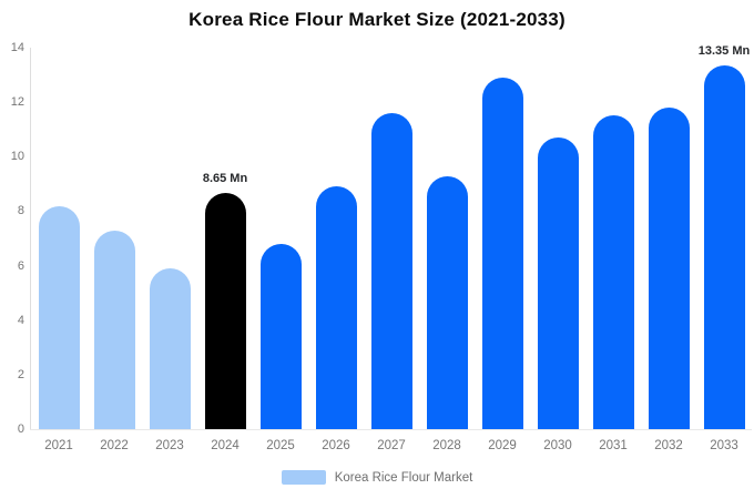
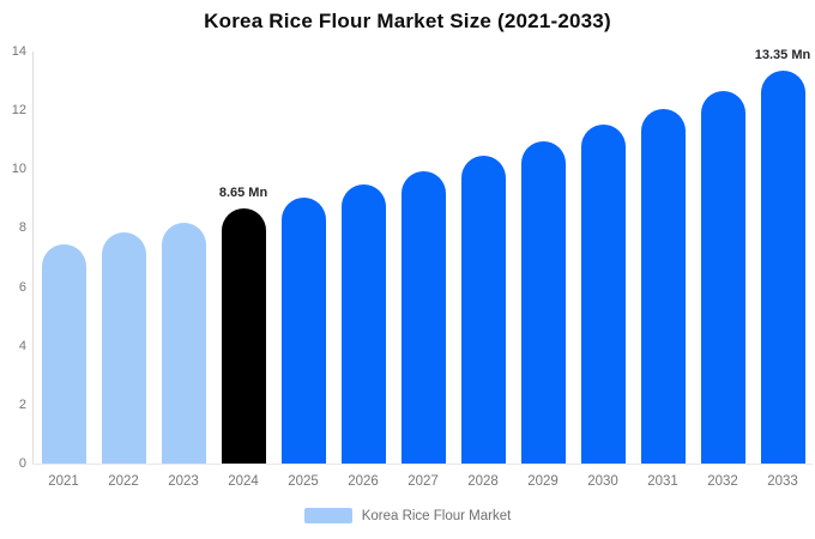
2021: 8.2 -> 7.5
2022: 7.3 -> 7.8
2023: 5.9 -> 8.2
2025: 6.8 -> 9.1
2026: 8.9 -> 9.5
2027: 11.6 -> 9.9
2028: 9.3 -> 10.4
2029: 12.9 -> 10.9
2030: 10.7 -> 11.5
2031: 11.5 -> 12.1
2032: 11.8 -> 12.7
